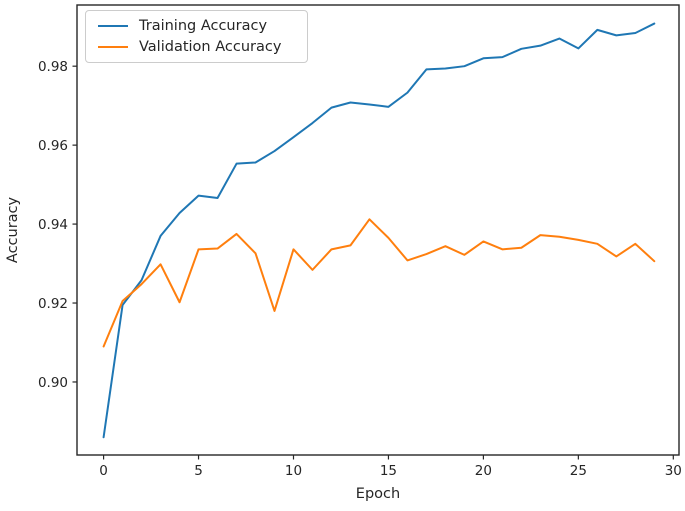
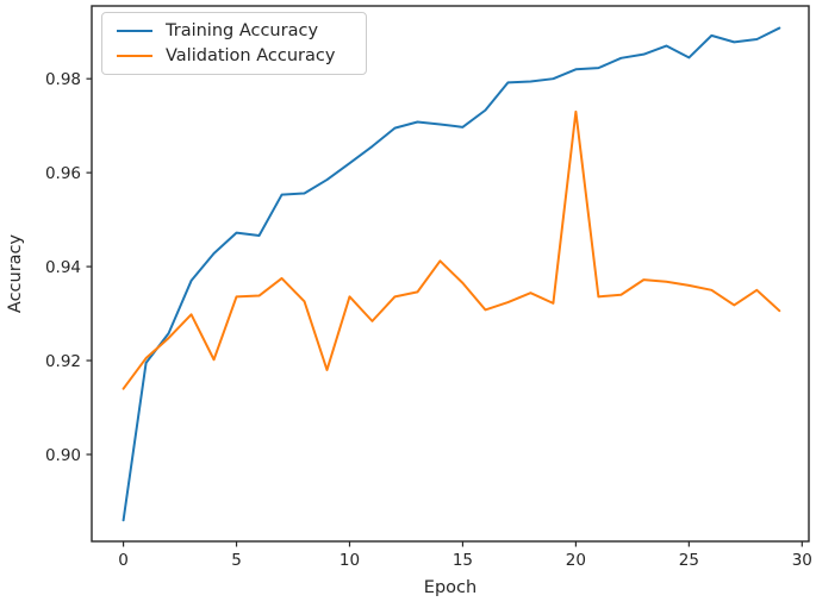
Validation Accuracy/0: 0.909 -> 0.914
Validation Accuracy/20: 0.936 -> 0.973
